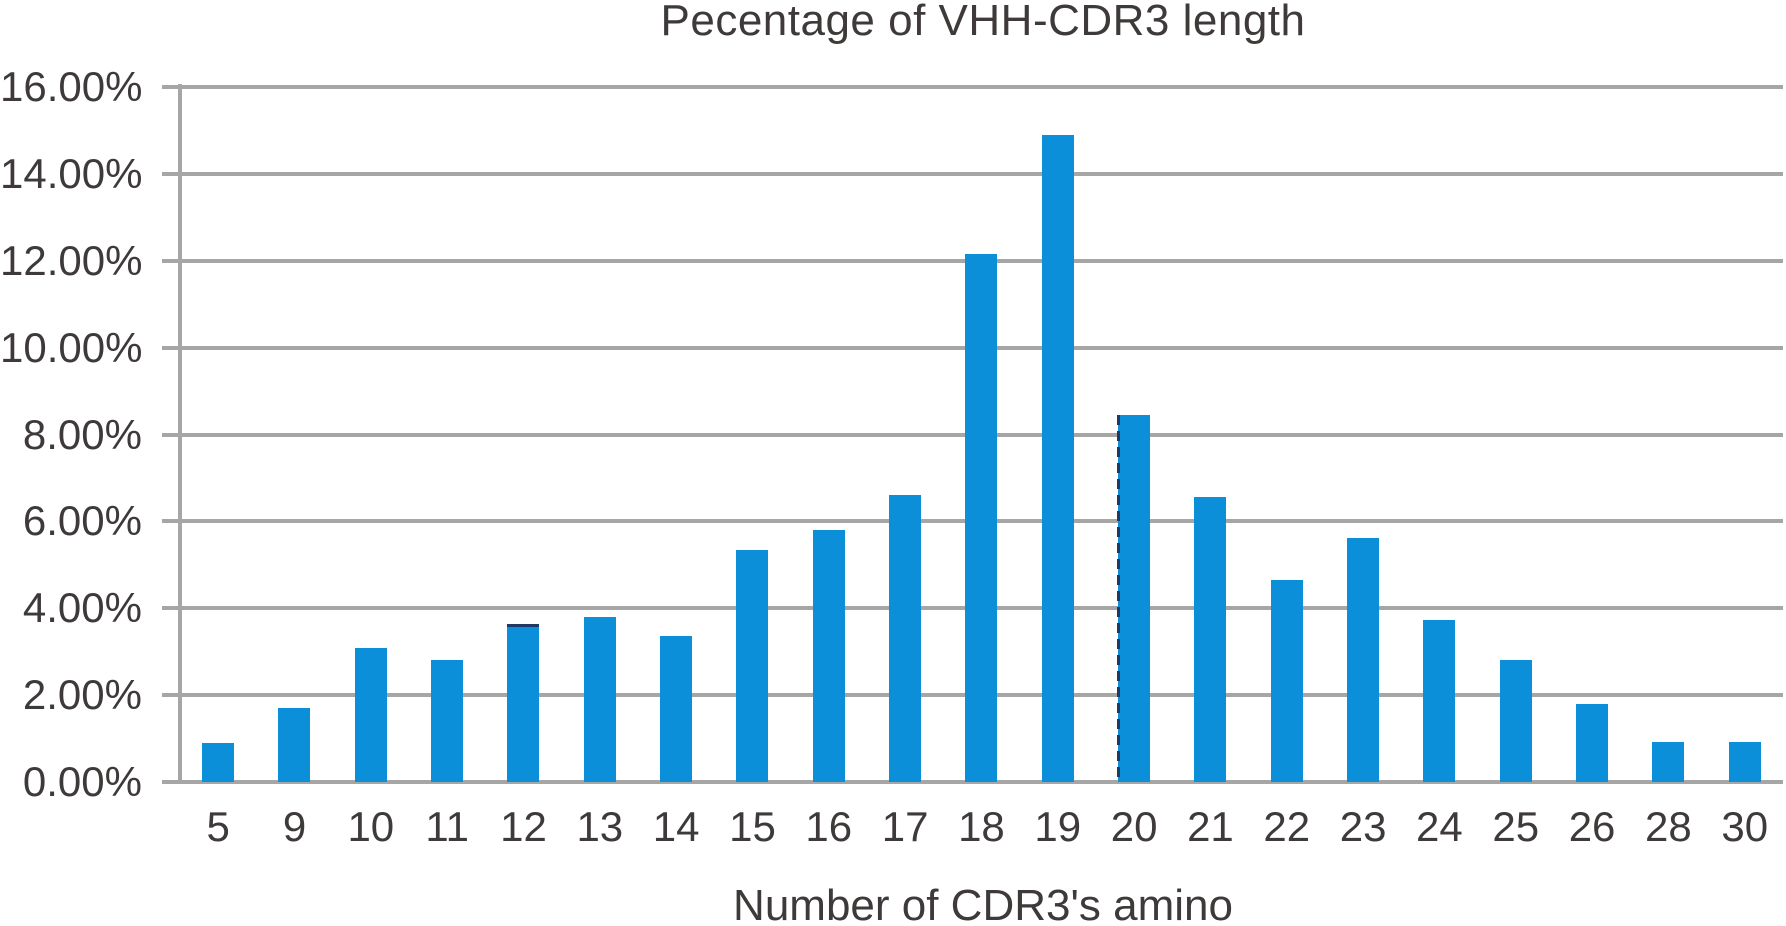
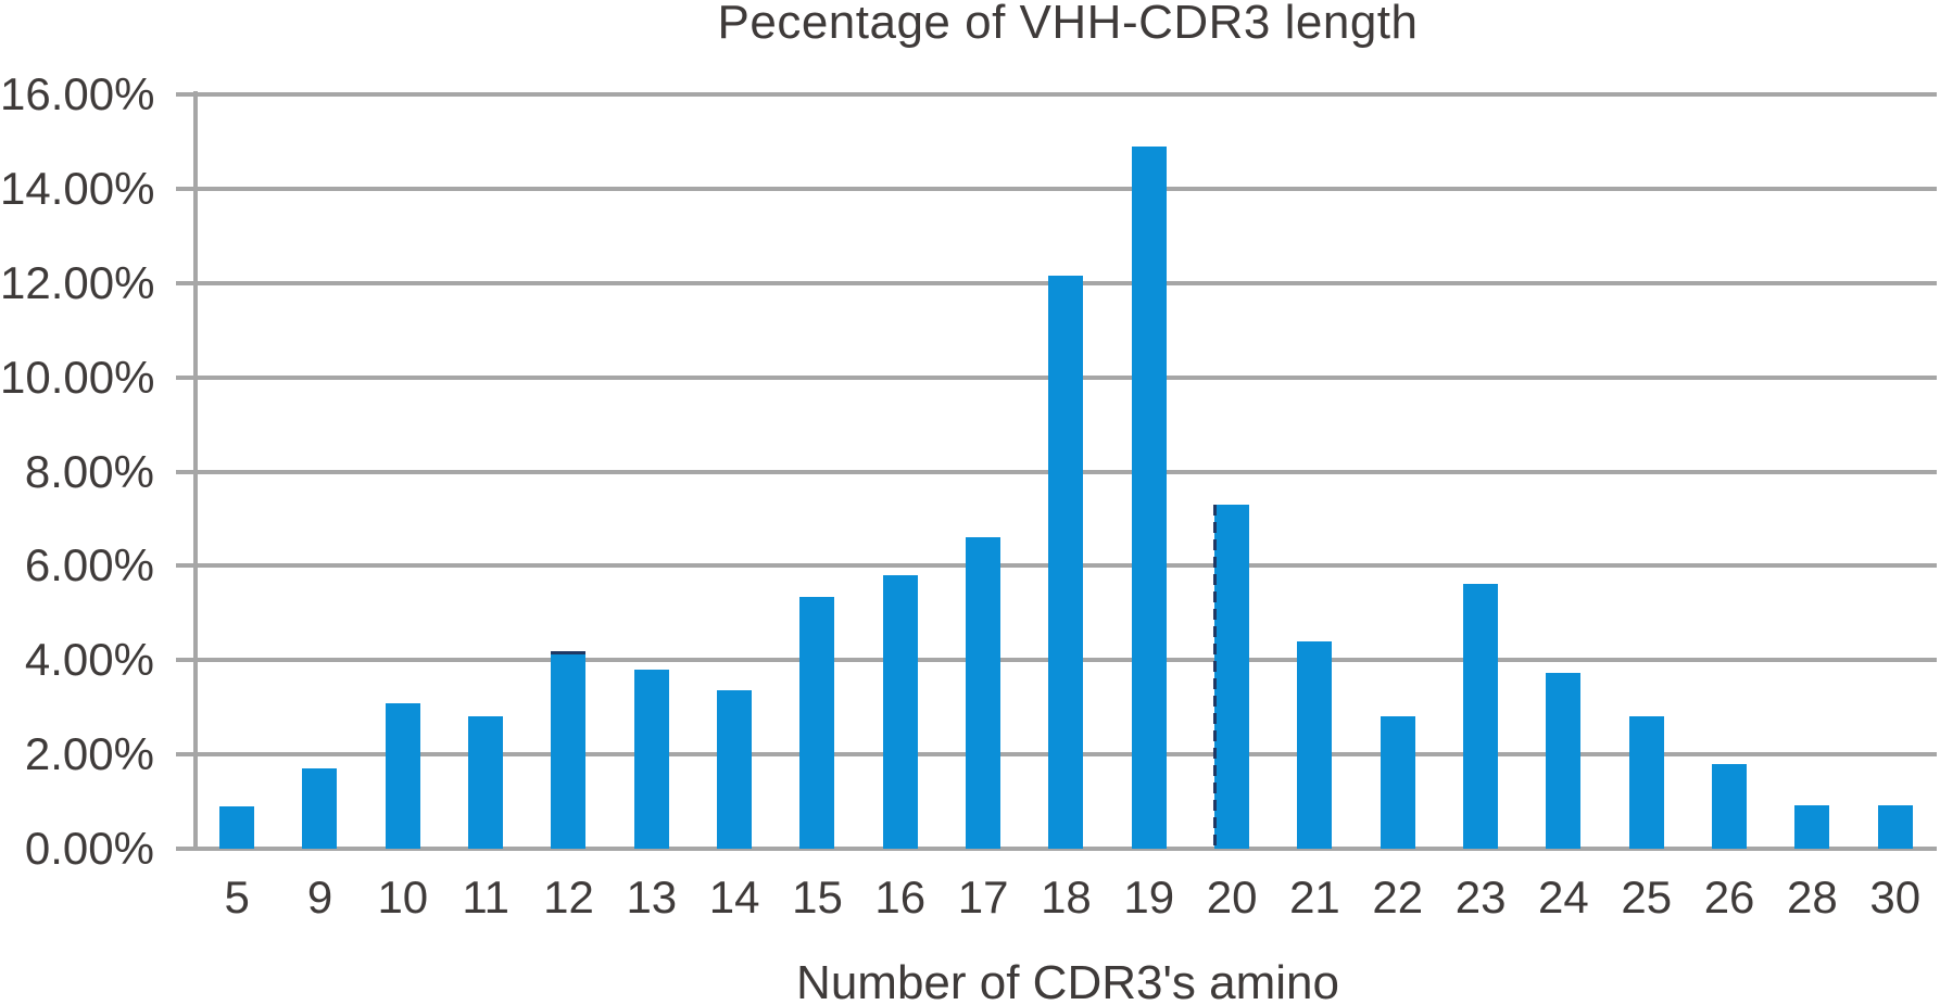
12: 3.6% -> 4.2%
20: 8.4% -> 7.3%
21: 6.5% -> 4.4%
22: 4.6% -> 2.8%
